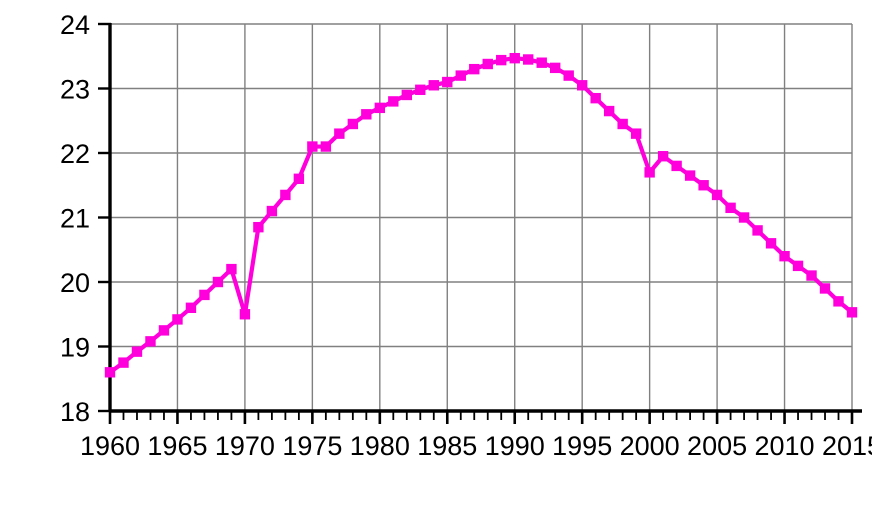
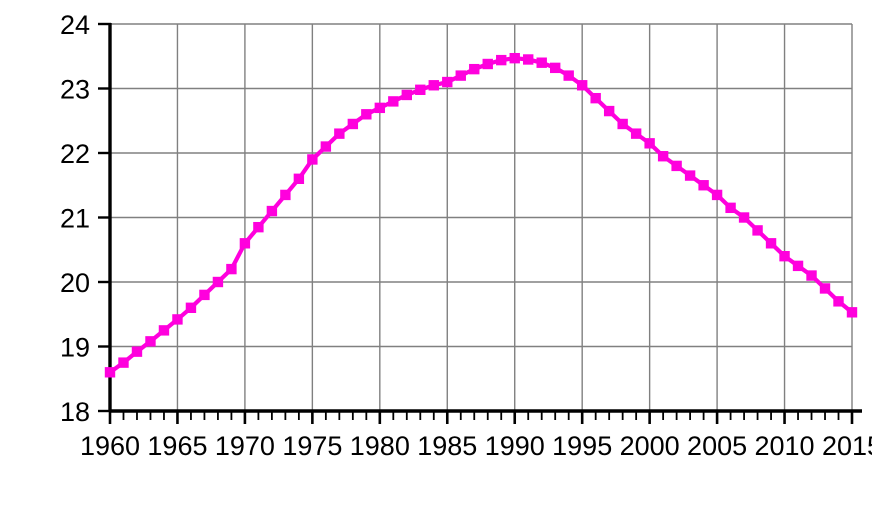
1970: 19.5 -> 20.6
1975: 22.1 -> 21.9
2000: 21.7 -> 22.1
